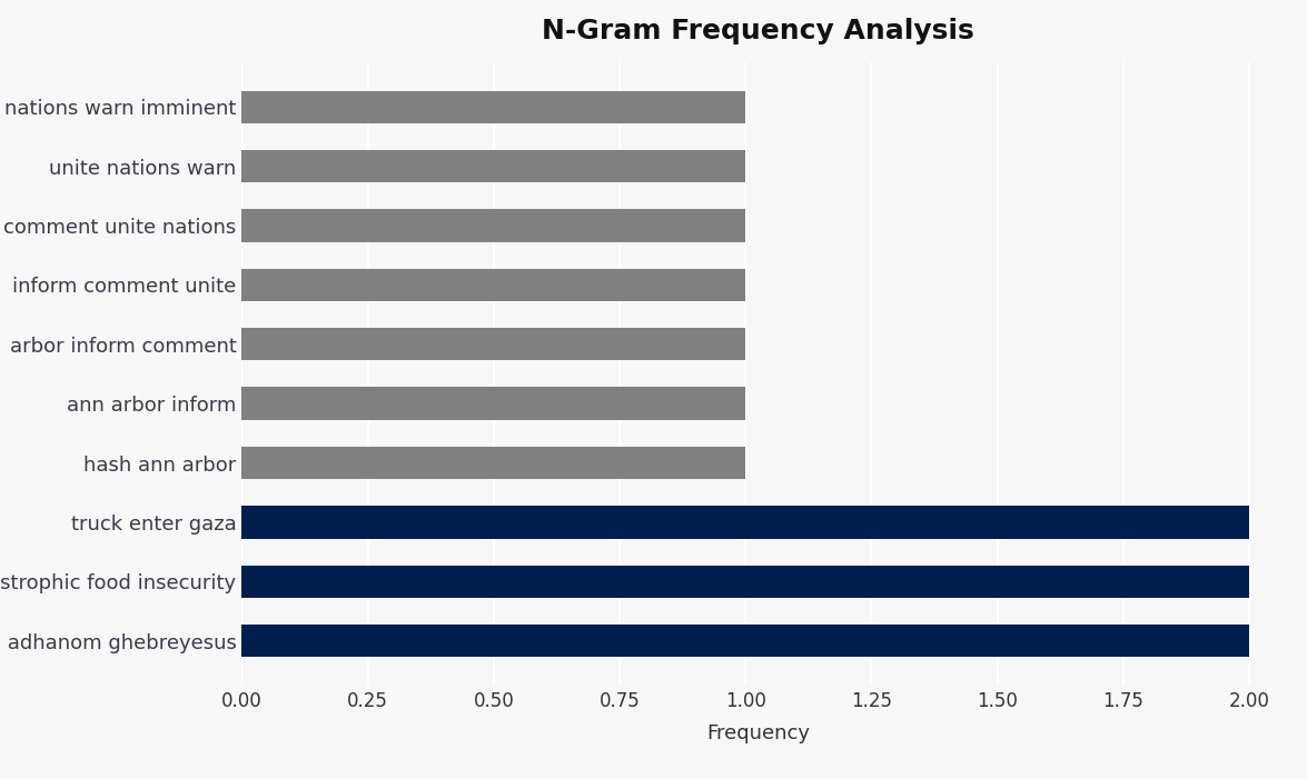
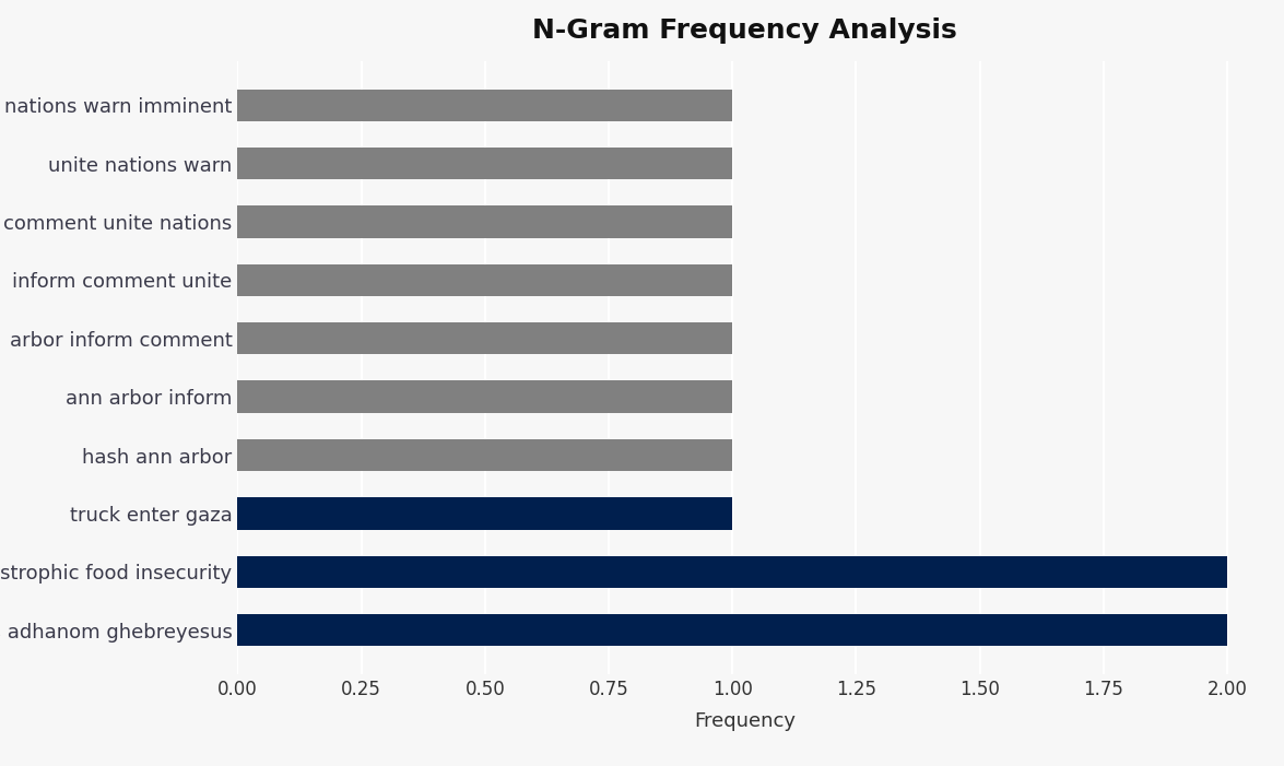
truck enter gaza: 2 -> 1
